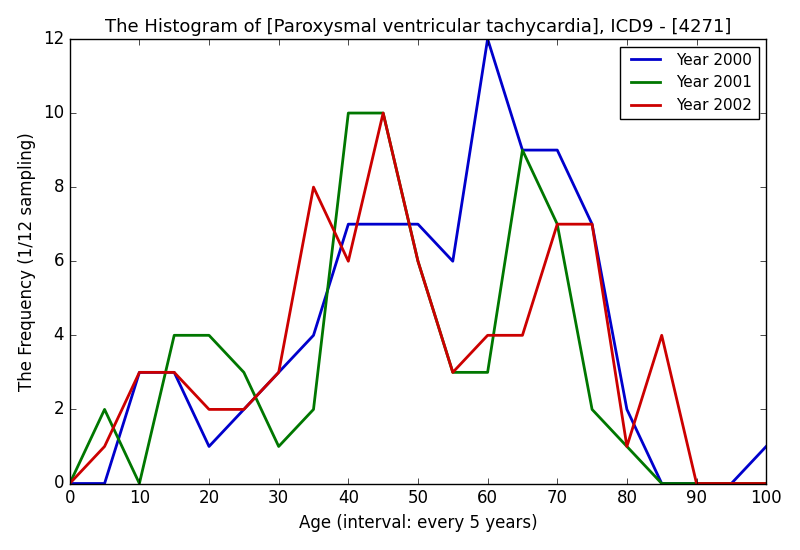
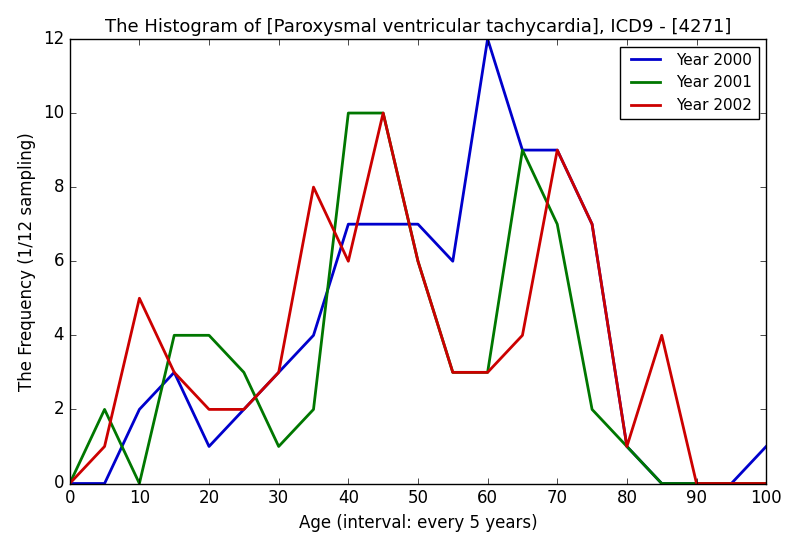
Year 2000/10: 3 -> 2
Year 2002/10: 3 -> 5
Year 2002/60: 4 -> 3
Year 2002/70: 7 -> 9
Year 2000/80: 2 -> 1
